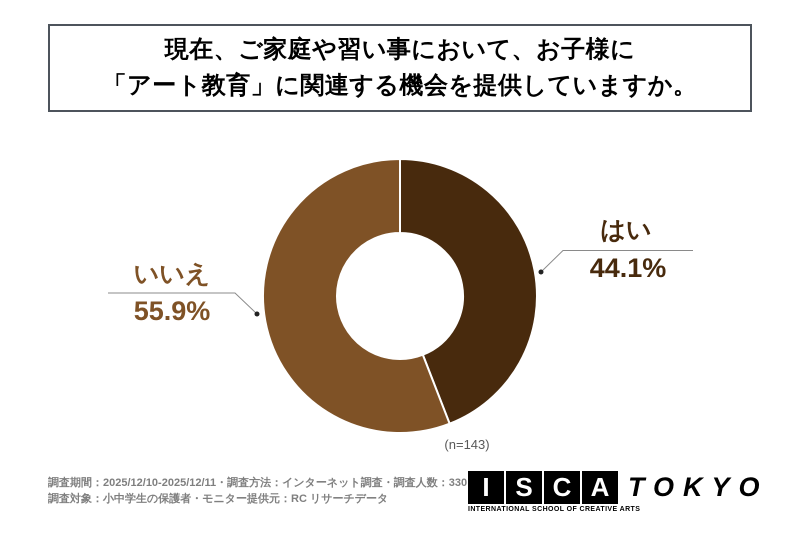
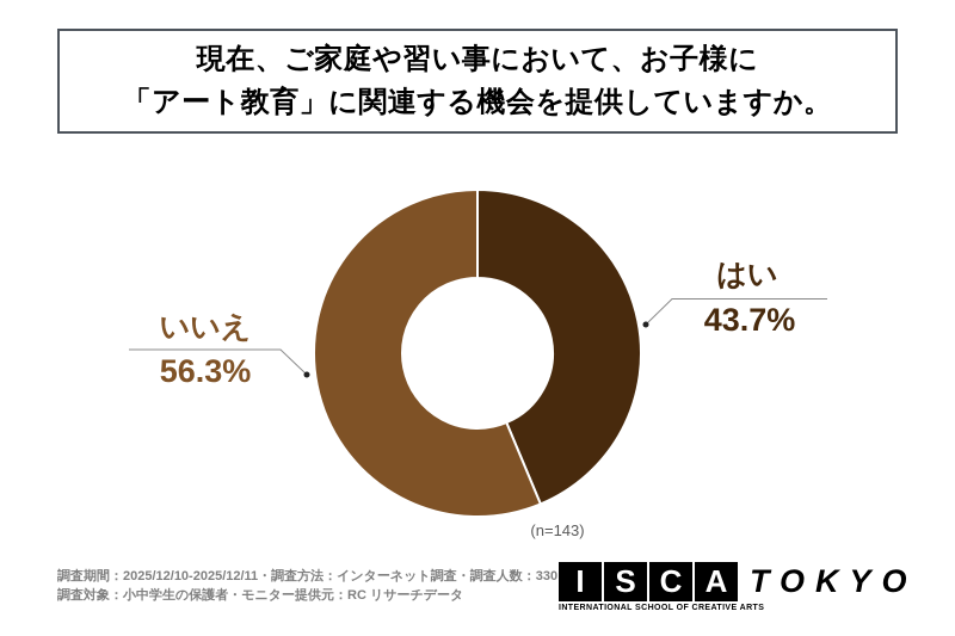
はい: 44.1% -> 43.7%
いいえ: 55.9% -> 56.3%
